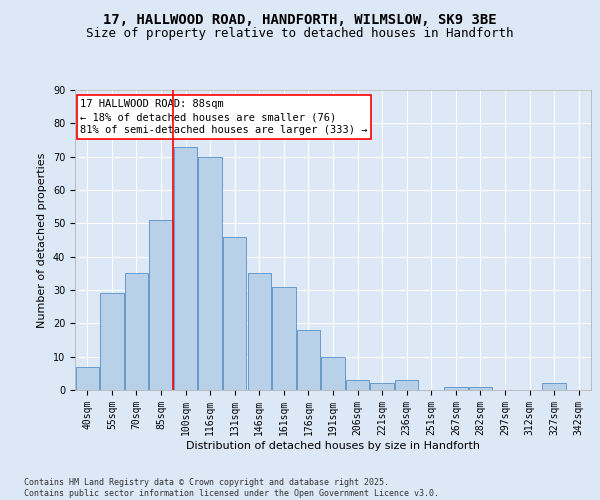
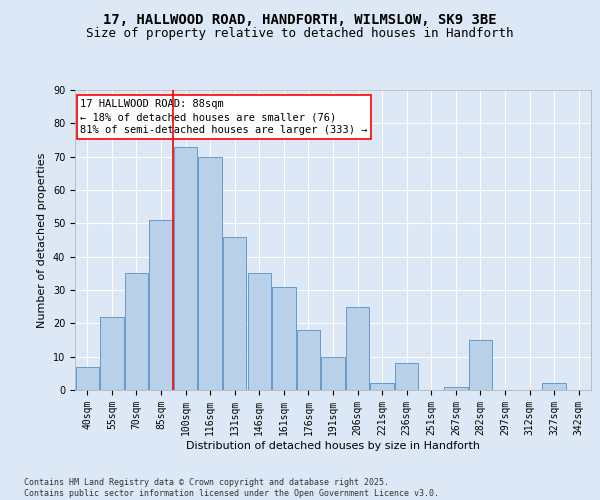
55sqm: 29 -> 22
206sqm: 3 -> 25
236sqm: 3 -> 8
282sqm: 1 -> 15
